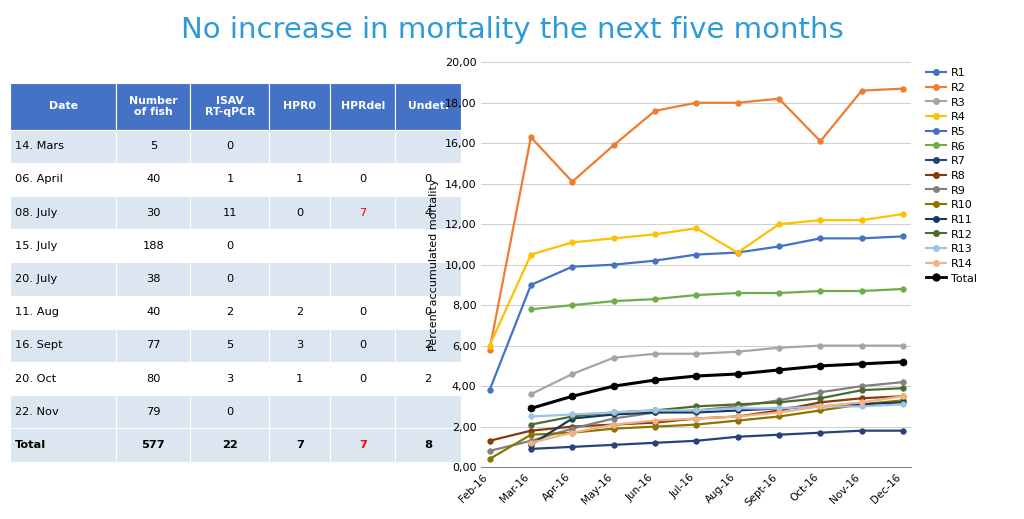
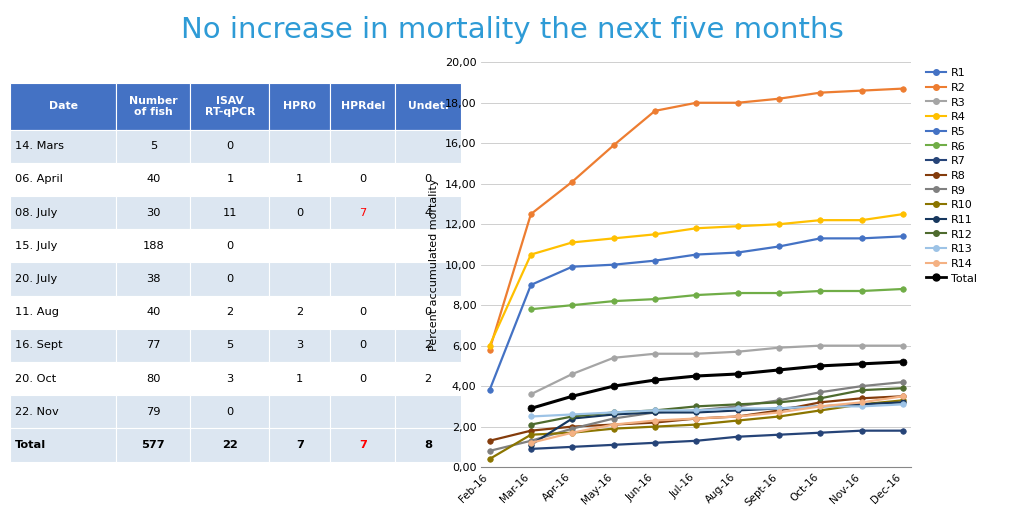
R2/Mar-16: 16,3 -> 12,5
R4/Aug-16: 10,6 -> 11,9
R2/Oct-16: 16,1 -> 18,5
